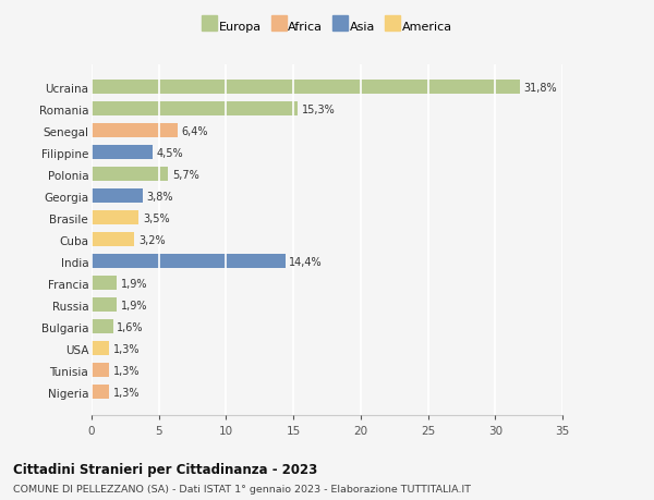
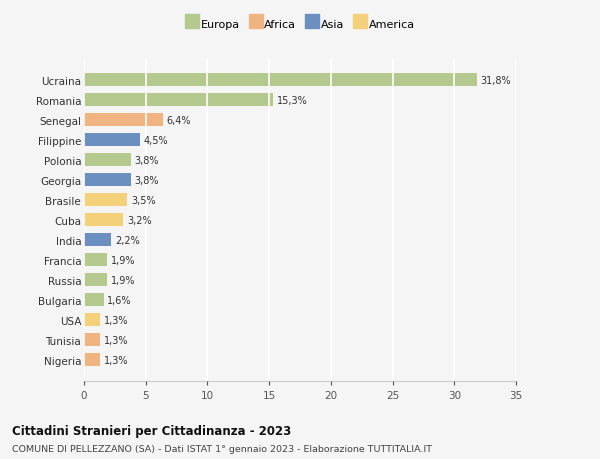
Polonia: 5,7% -> 3,8%
India: 14,4% -> 2,2%
